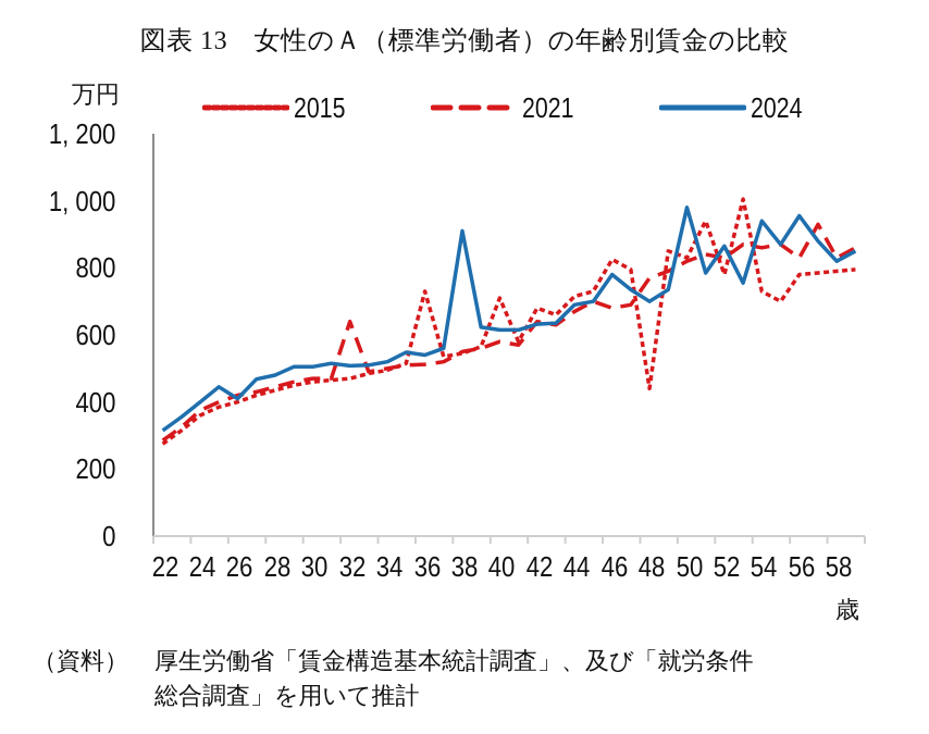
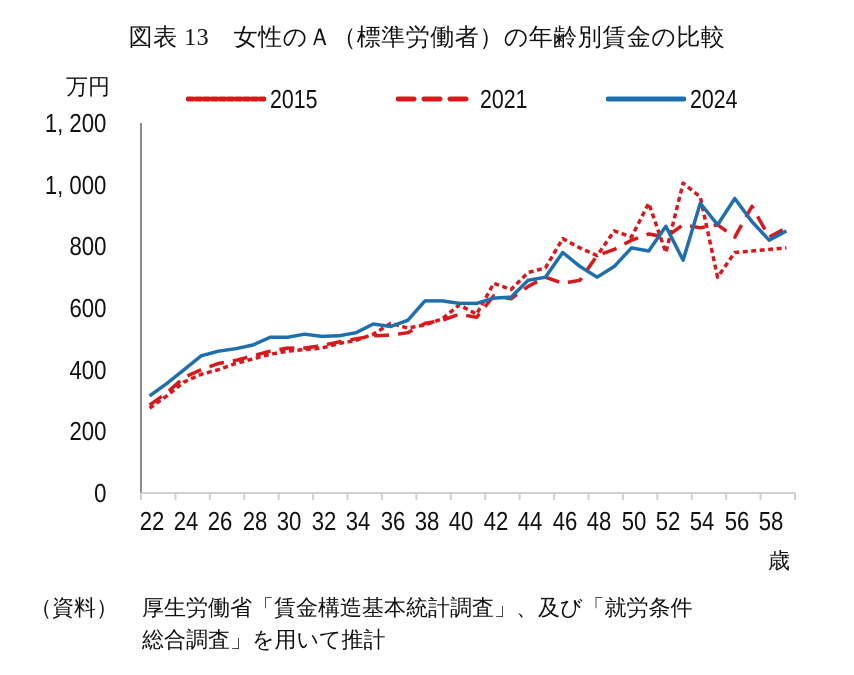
2024/26: 410 -> 460
2021/32: 640 -> 480
2015/36: 730 -> 550
2024/38: 910 -> 620
2015/40: 710 -> 610
2015/48: 440 -> 770
2024/50: 980 -> 800
2015/54: 730 -> 960
